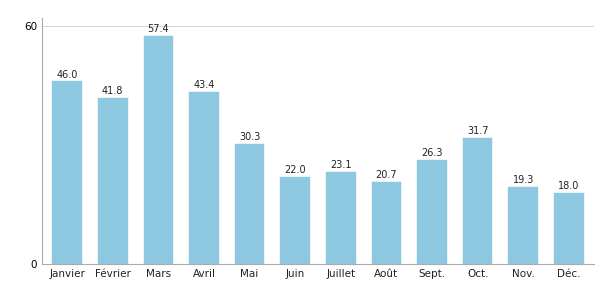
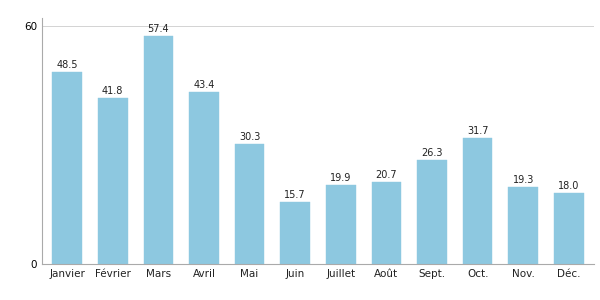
Janvier: 46.0 -> 48.5
Juin: 22.0 -> 15.7
Juillet: 23.1 -> 19.9
